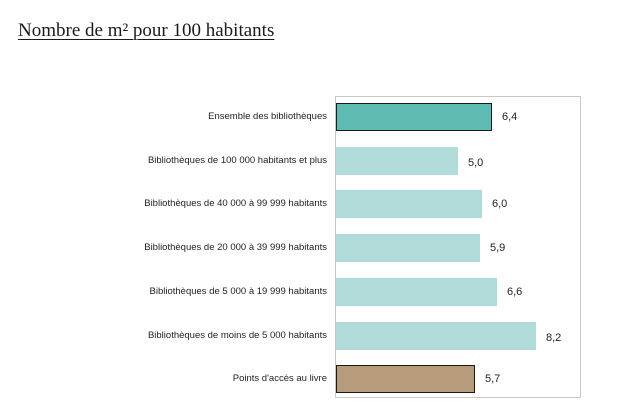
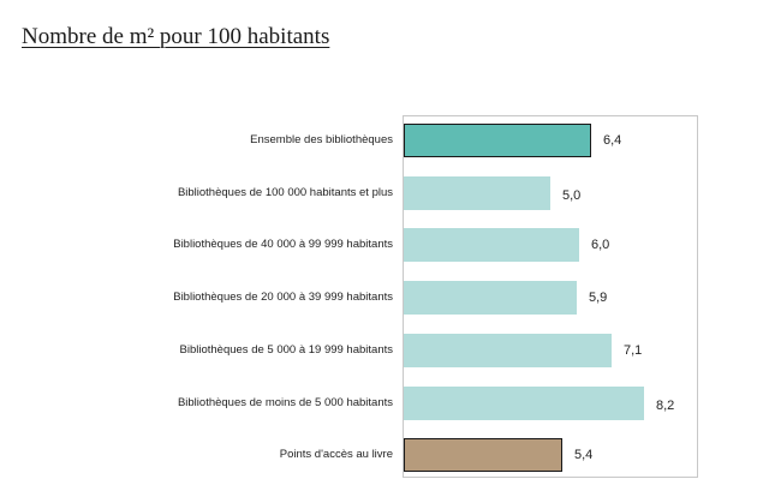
Bibliothèques de 5 000 à 19 999 habitants: 6,6 -> 7,1
Points d'accès au livre: 5,7 -> 5,4
